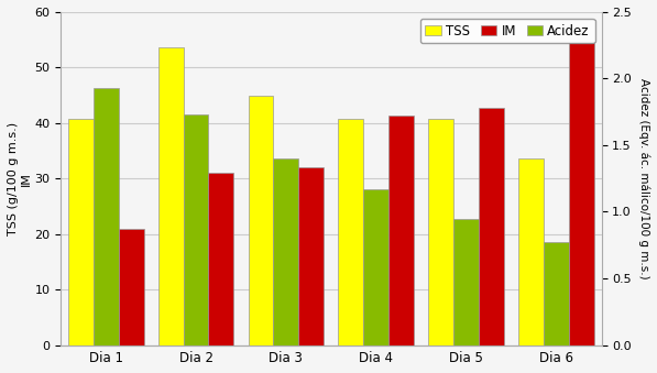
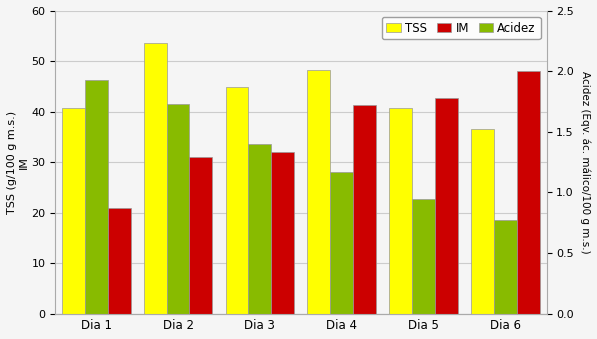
TSS/Dia 4: 40.8 -> 48.3
TSS/Dia 6: 33.6 -> 36.5
IM/Dia 6: 54.4 -> 48.0
